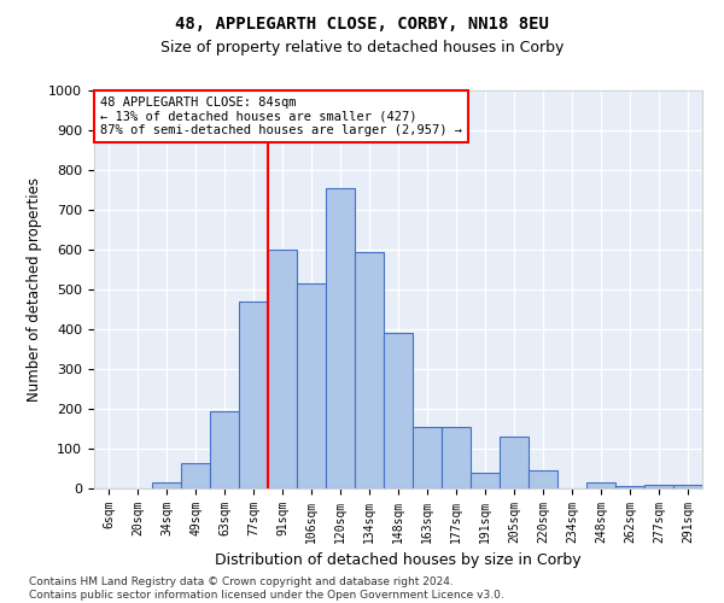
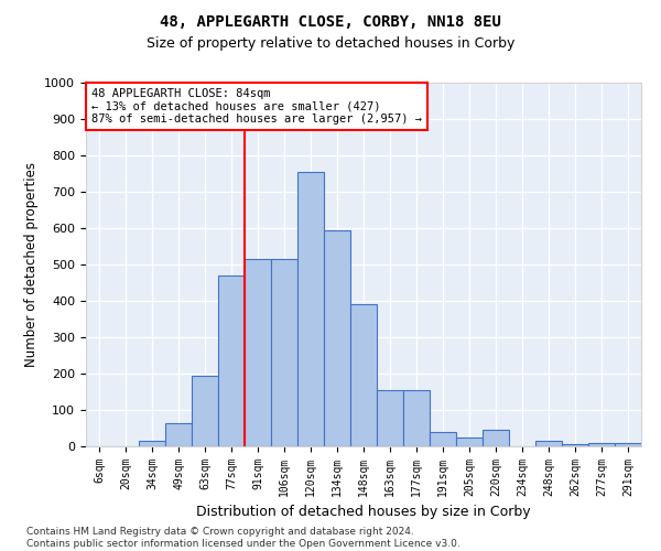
91sqm: 600 -> 515
205sqm: 130 -> 25
